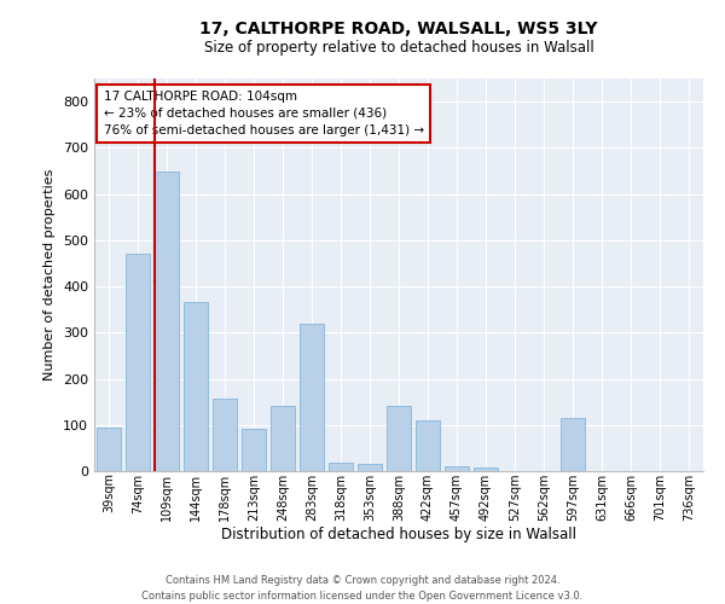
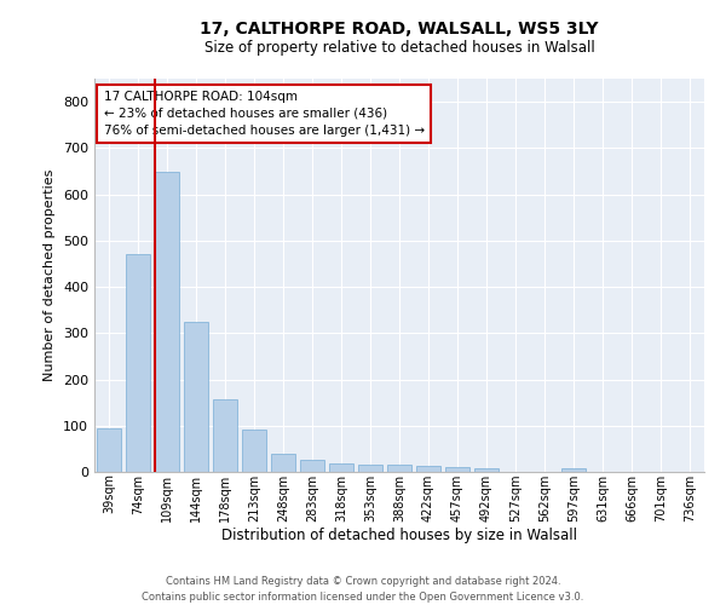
144sqm: 365 -> 325
248sqm: 140 -> 40
283sqm: 320 -> 25
388sqm: 140 -> 15
422sqm: 110 -> 12
597sqm: 115 -> 8
